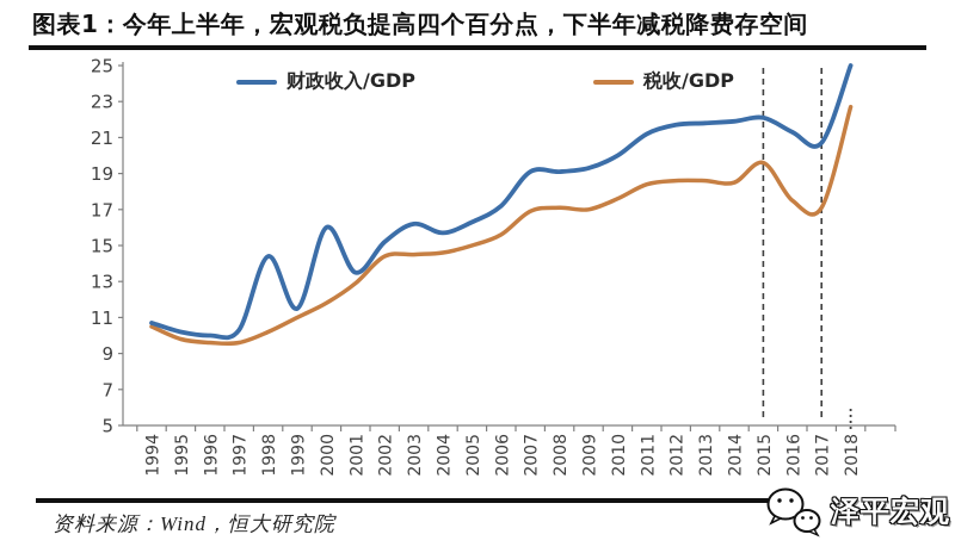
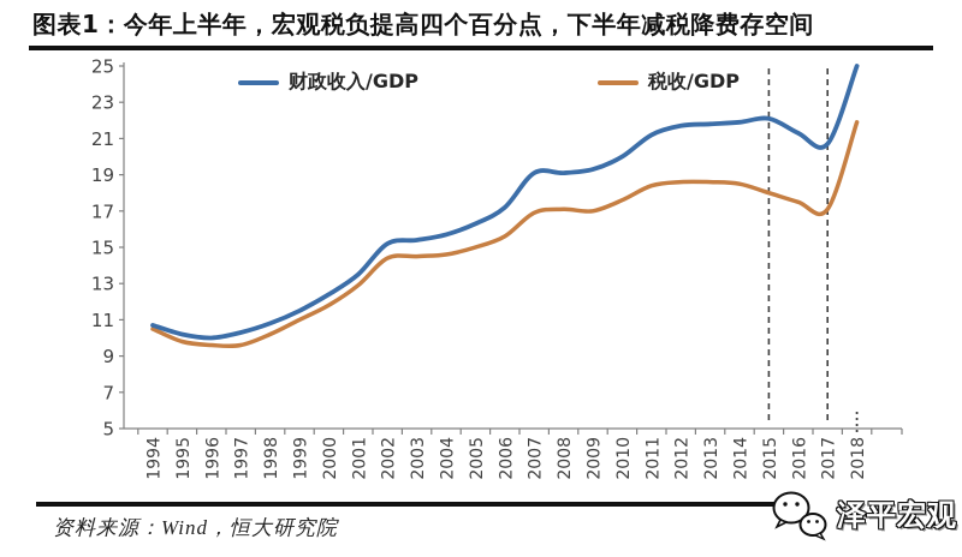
财政收入/GDP/1998: 14.4 -> 10.8
财政收入/GDP/2000: 16.0 -> 12.4
财政收入/GDP/2003: 16.2 -> 15.4
税收/GDP/2015: 19.6 -> 18.0
税收/GDP/2018: 22.7 -> 21.9
